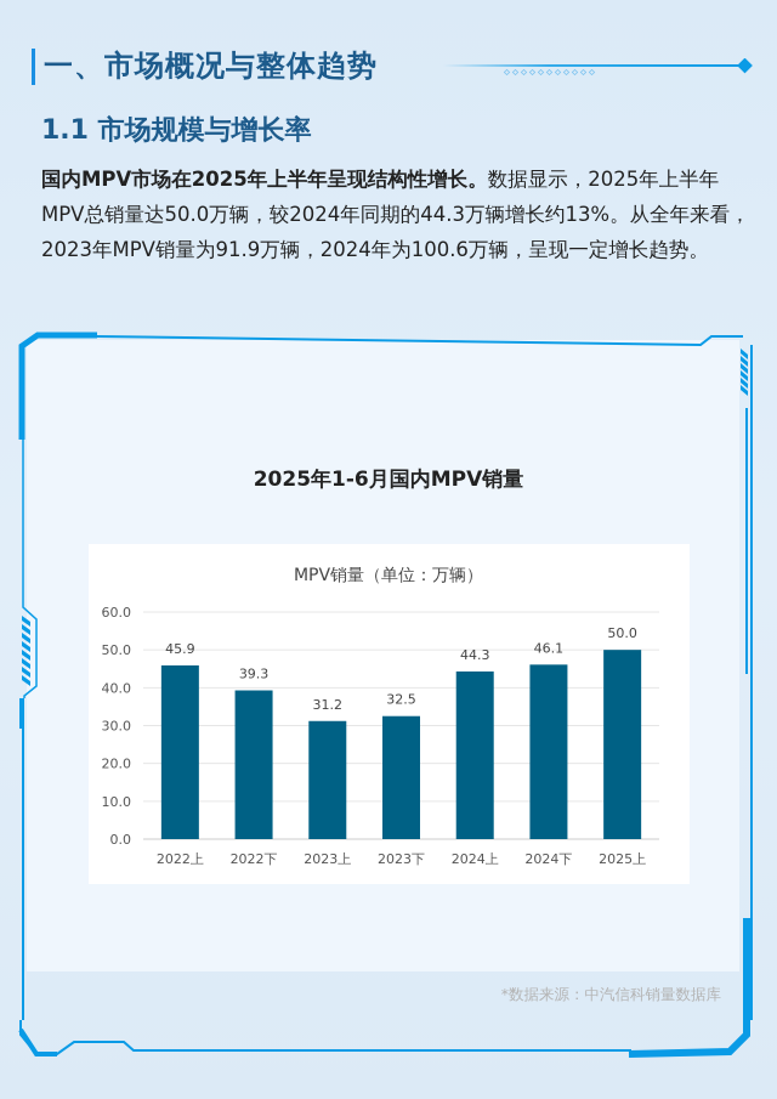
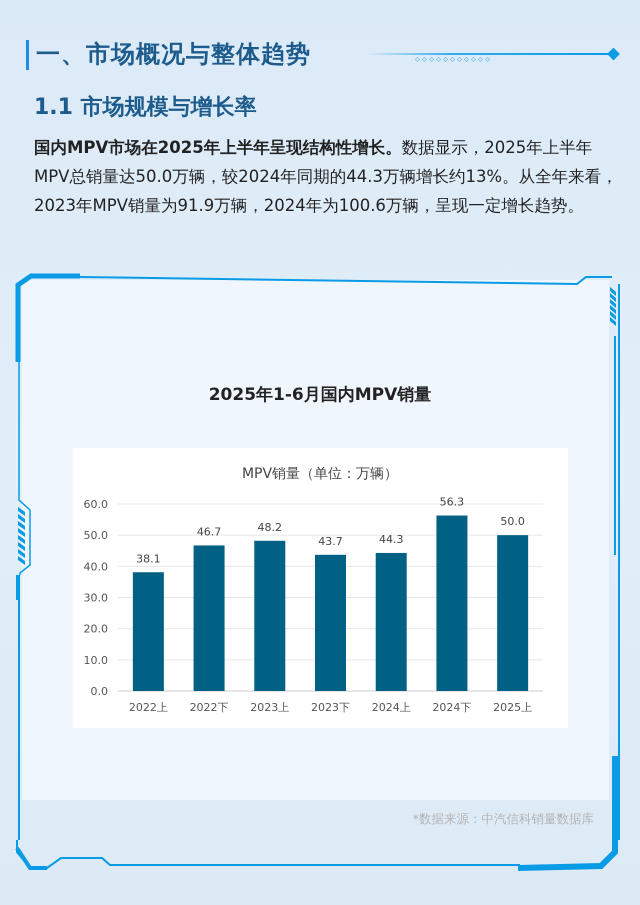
2022上: 45.9 -> 38.1
2022下: 39.3 -> 46.7
2023上: 31.2 -> 48.2
2023下: 32.5 -> 43.7
2024下: 46.1 -> 56.3
